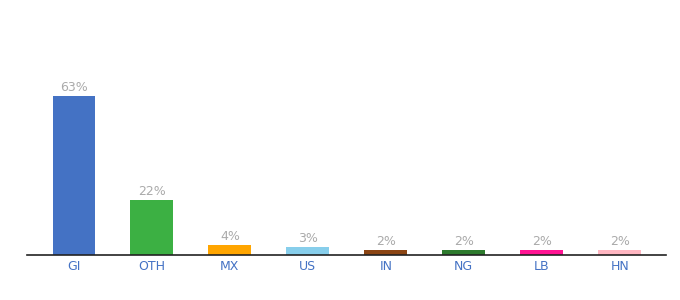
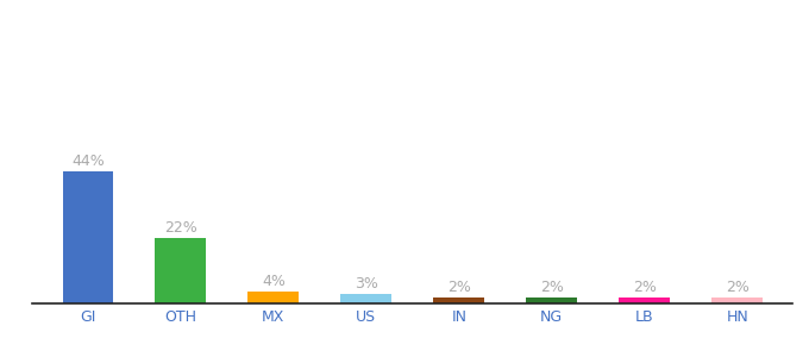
GI: 63% -> 44%
